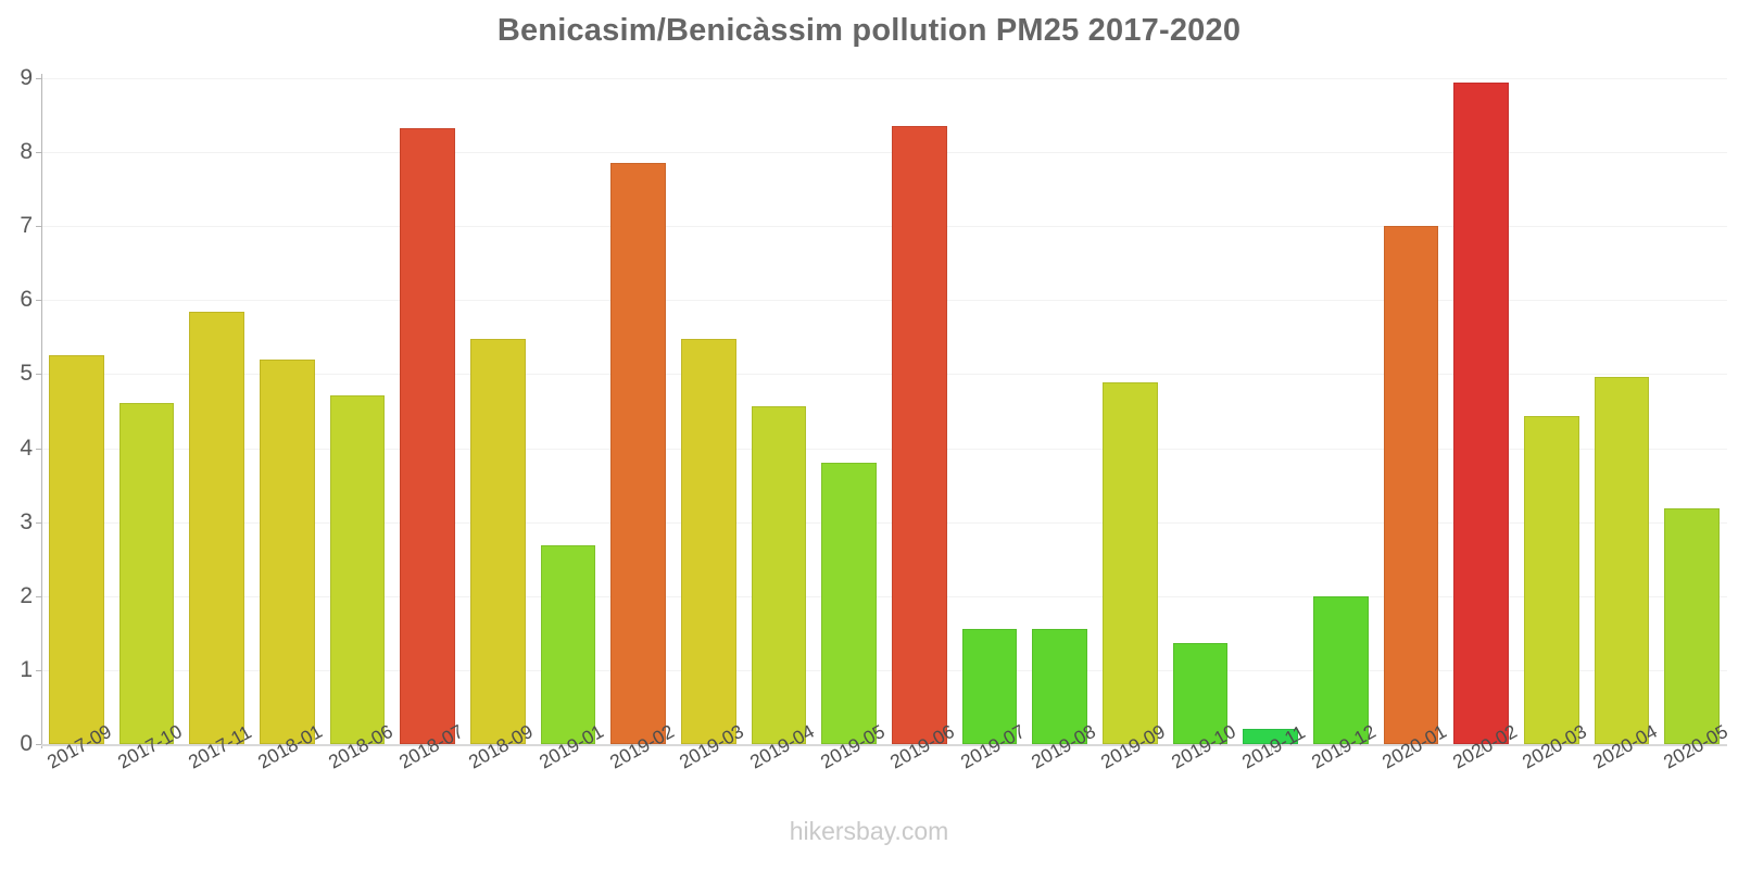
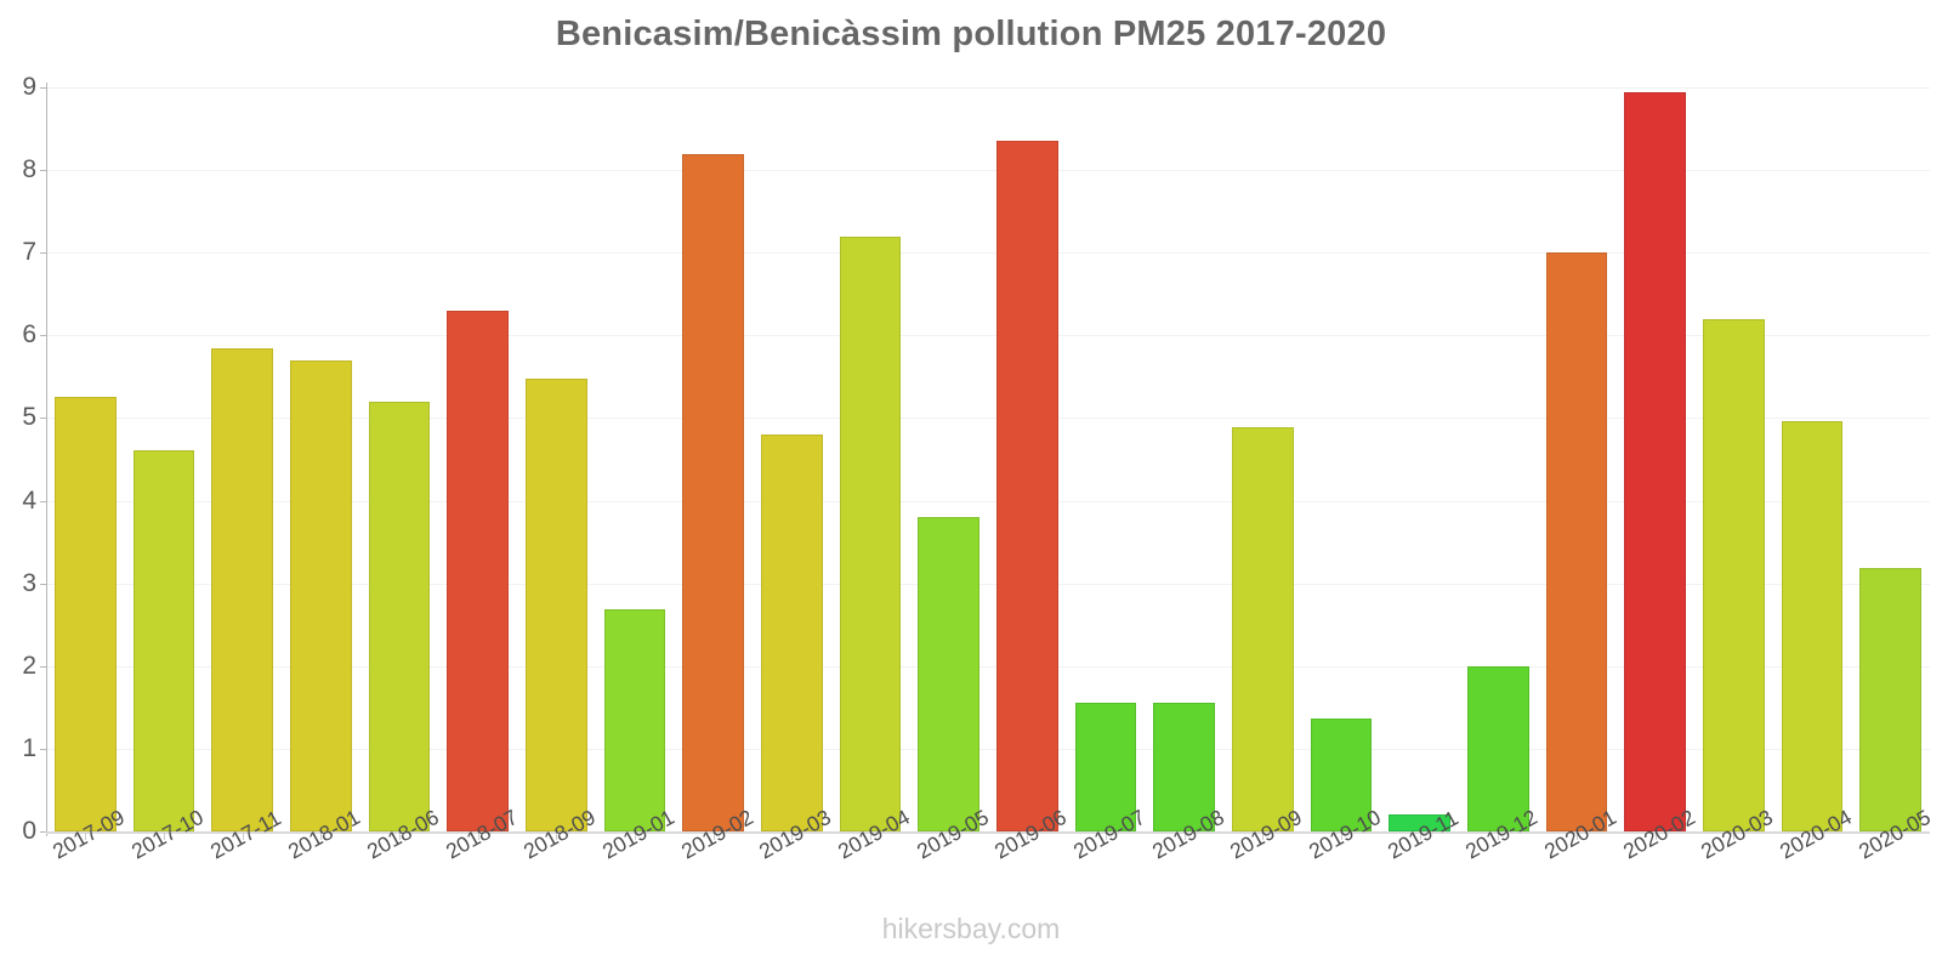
2018-01: 5.2 -> 5.7
2018-06: 4.7 -> 5.2
2018-07: 8.3 -> 6.3
2019-02: 7.8 -> 8.2
2019-03: 5.5 -> 4.8
2019-04: 4.6 -> 7.2
2020-03: 4.4 -> 6.2
